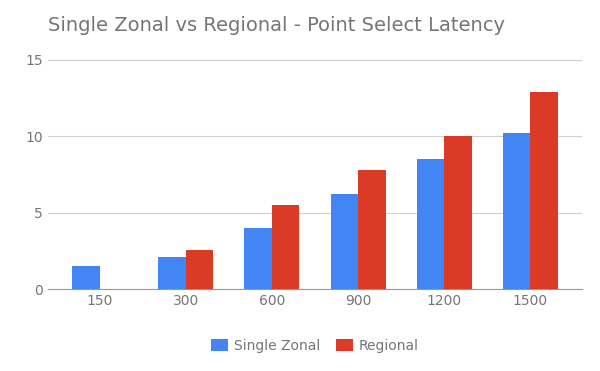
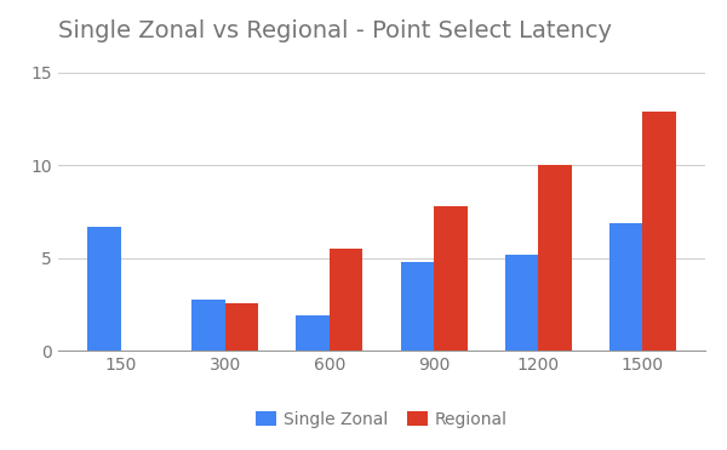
Single Zonal/150: 1.5 -> 6.7
Single Zonal/300: 2.1 -> 2.8
Single Zonal/600: 4.0 -> 1.9
Single Zonal/900: 6.2 -> 4.8
Single Zonal/1200: 8.5 -> 5.2
Single Zonal/1500: 10.2 -> 6.9
